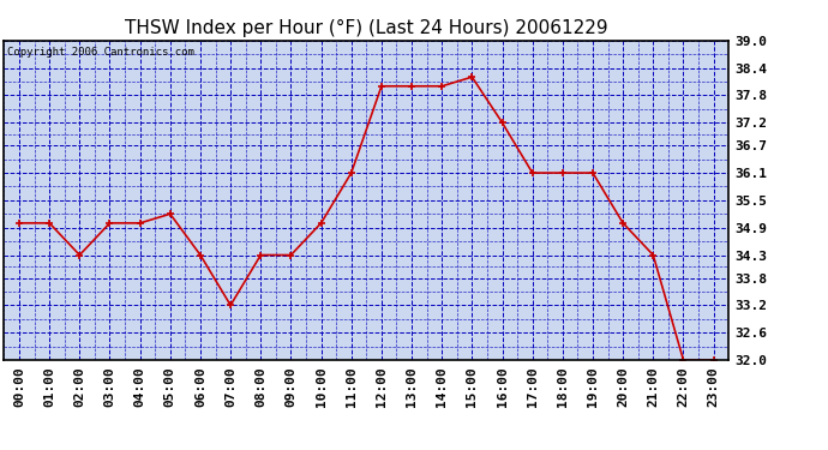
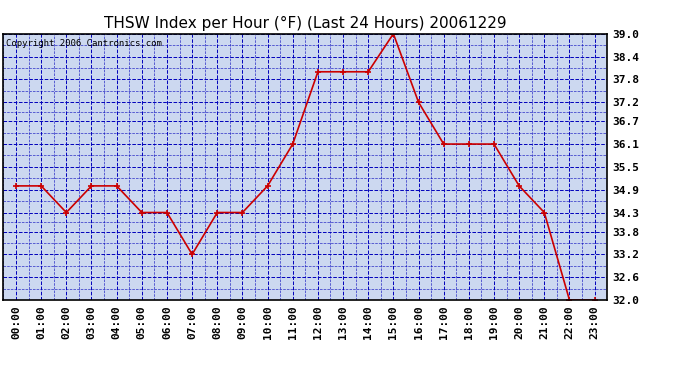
05:00: 35.2 -> 34.3
15:00: 38.2 -> 39.0
